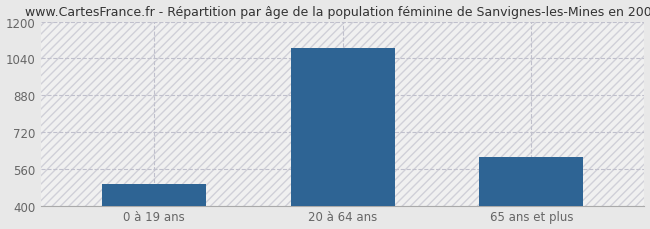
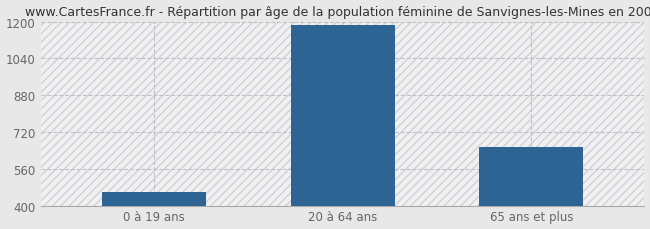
0 à 19 ans: 495 -> 460
20 à 64 ans: 1085 -> 1185
65 ans et plus: 610 -> 655
